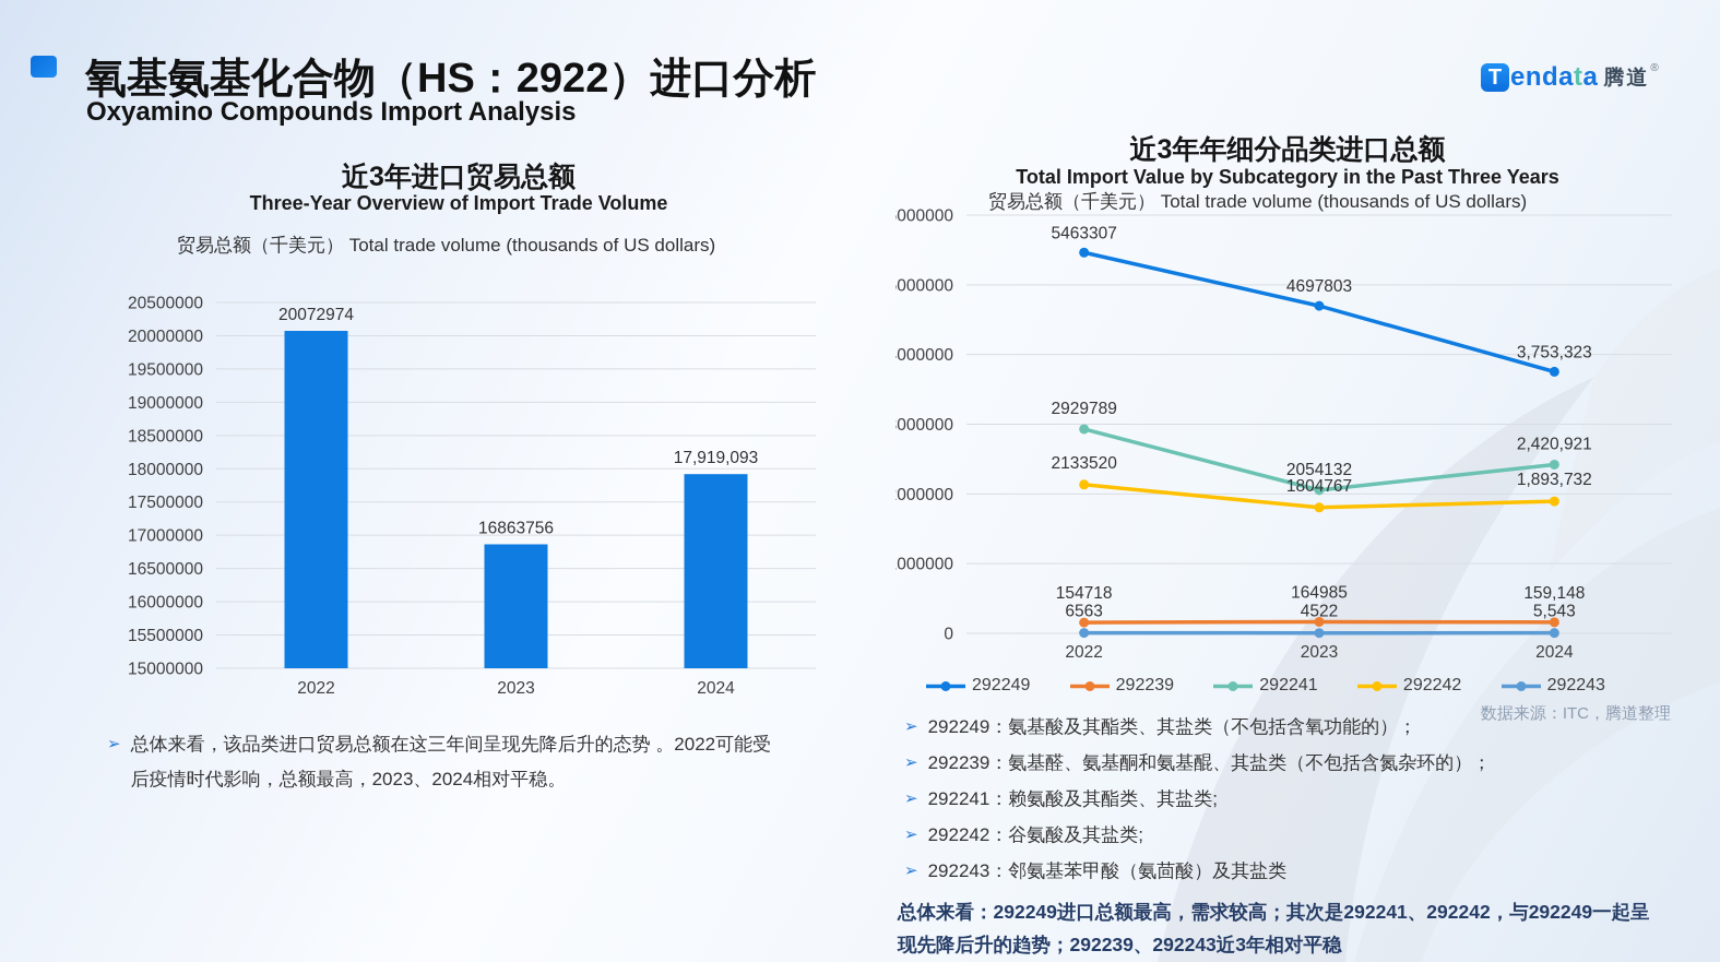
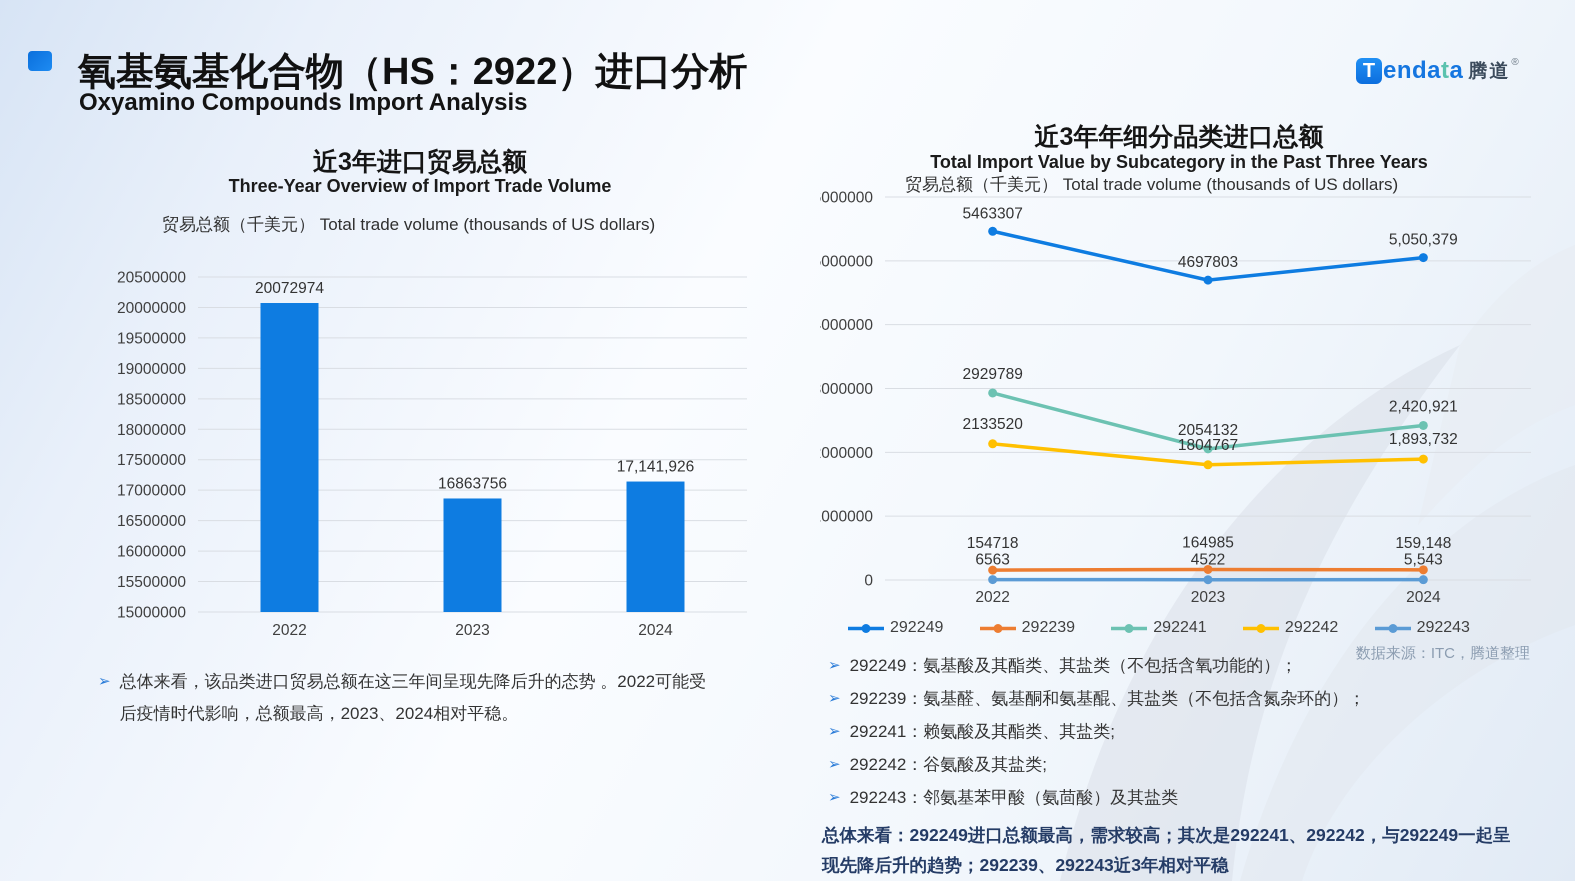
近3年进口贸易总额/2024: 17,919,093 -> 17,141,926
近3年年细分品类进口总额/292249/2024: 3,753,323 -> 5,050,379
